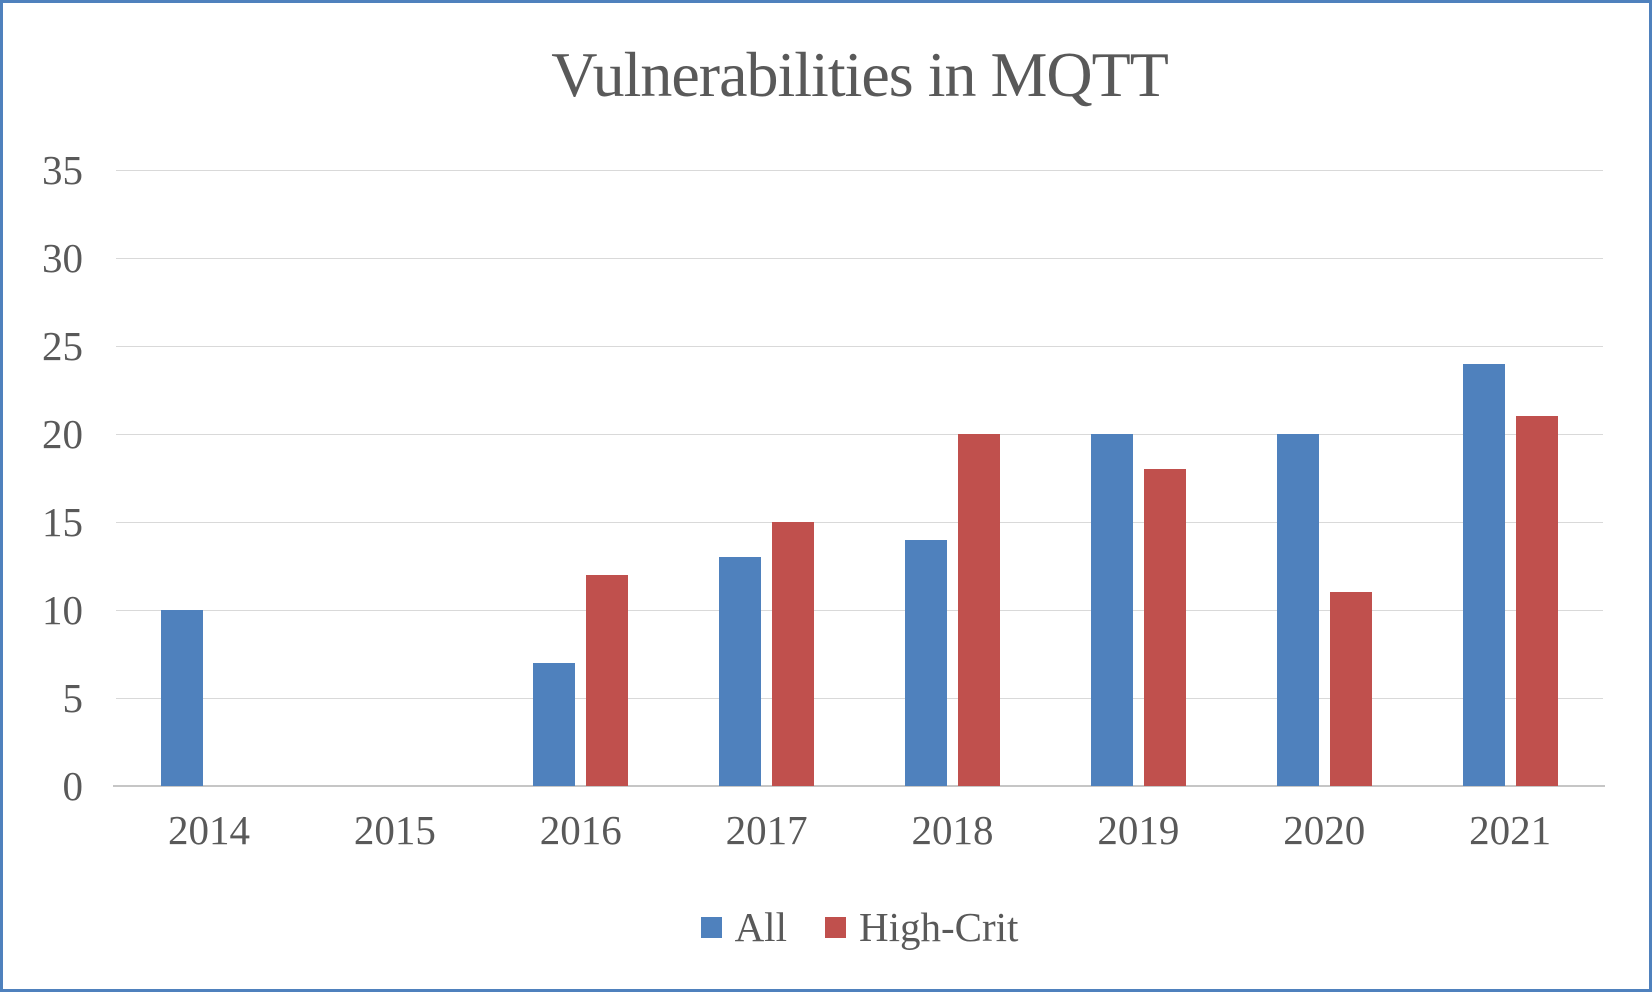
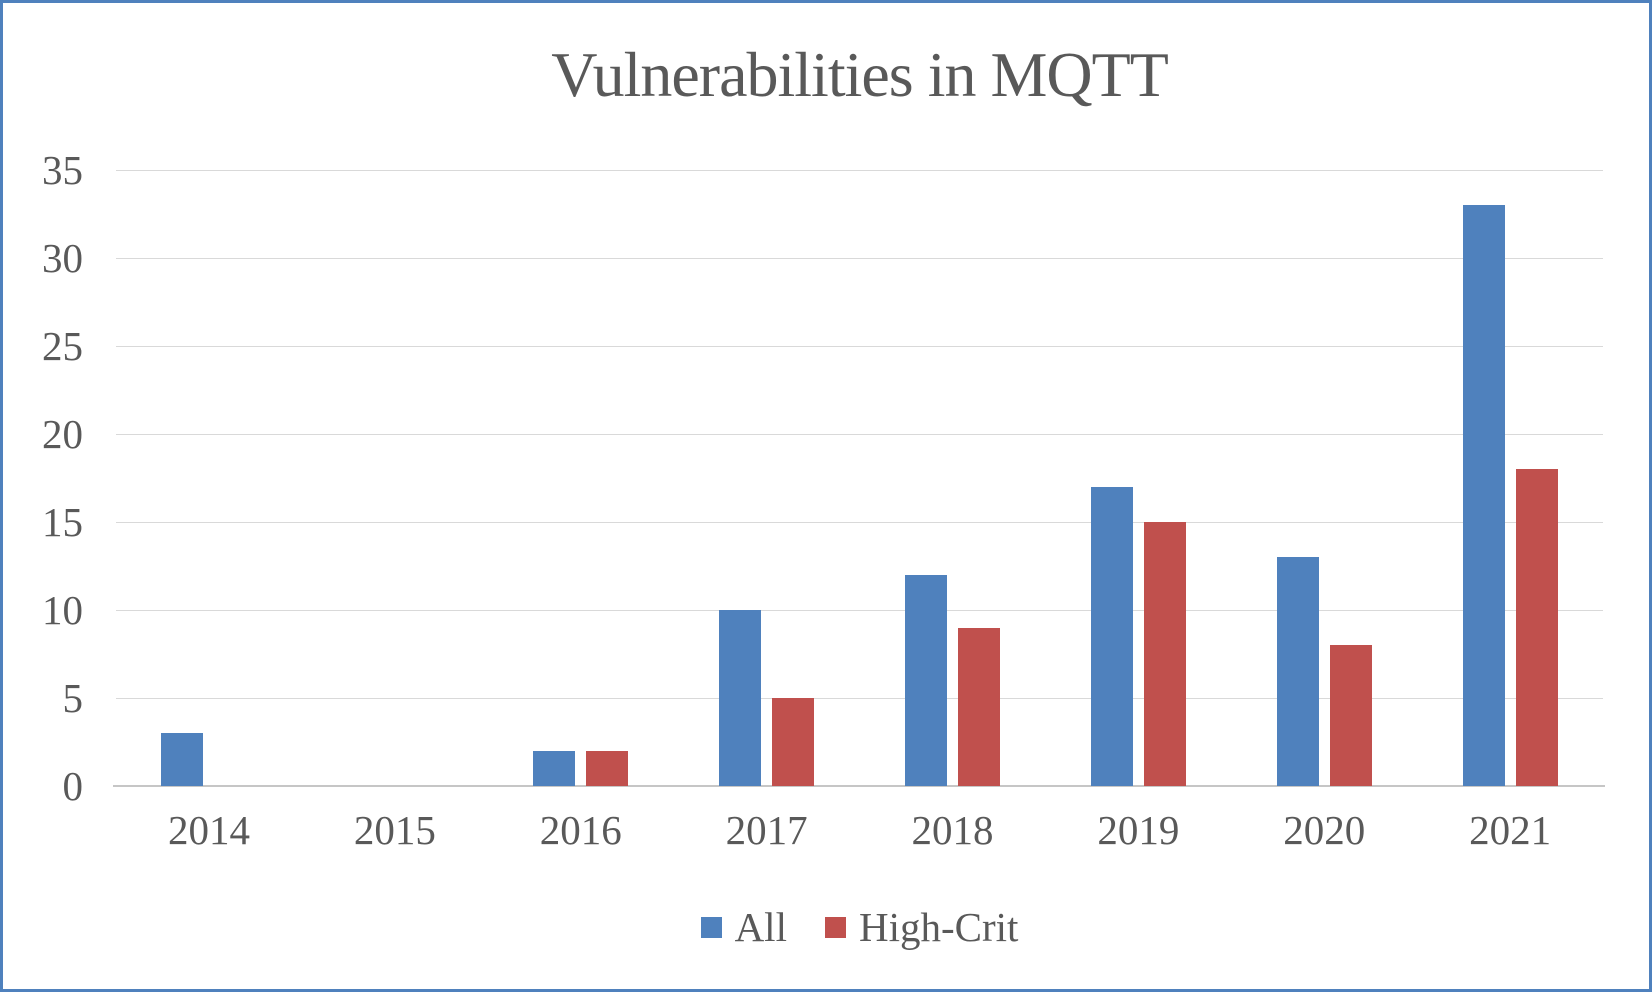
All/2014: 10 -> 3
All/2016: 7 -> 2
High-Crit/2016: 12 -> 2
All/2017: 13 -> 10
High-Crit/2017: 15 -> 5
All/2018: 14 -> 12
High-Crit/2018: 20 -> 9
All/2019: 20 -> 17
High-Crit/2019: 18 -> 15
All/2020: 20 -> 13
High-Crit/2020: 11 -> 8
All/2021: 24 -> 33
High-Crit/2021: 21 -> 18
